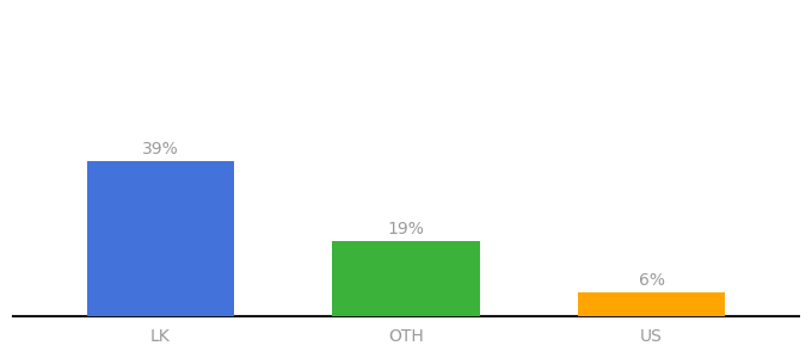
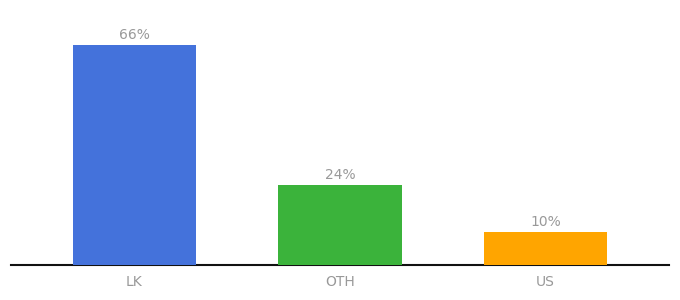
LK: 39% -> 66%
OTH: 19% -> 24%
US: 6% -> 10%
